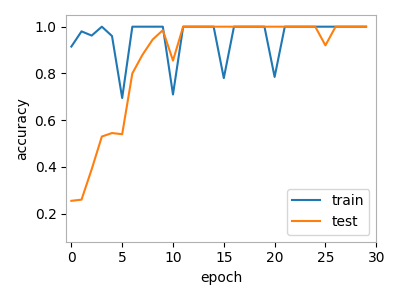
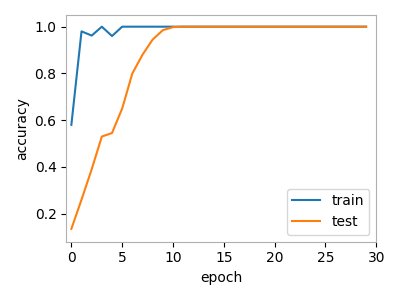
train/0: 0.915 -> 0.580
test/0: 0.255 -> 0.135
train/5: 0.695 -> 1.000
test/5: 0.540 -> 0.650
train/10: 0.710 -> 1.000
test/10: 0.855 -> 0.998
train/15: 0.780 -> 1.000
train/20: 0.785 -> 1.000
test/25: 0.920 -> 1.000
